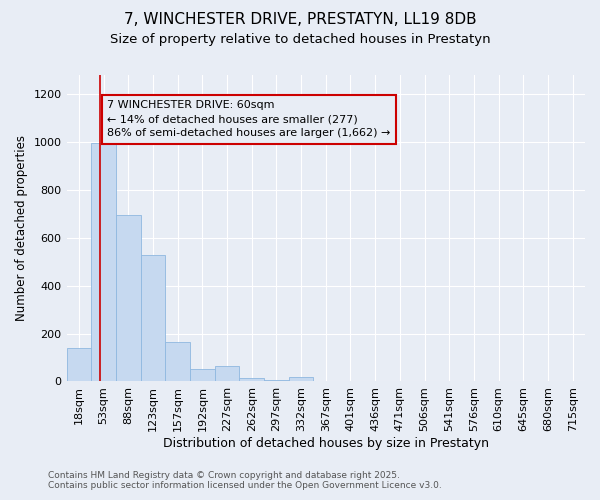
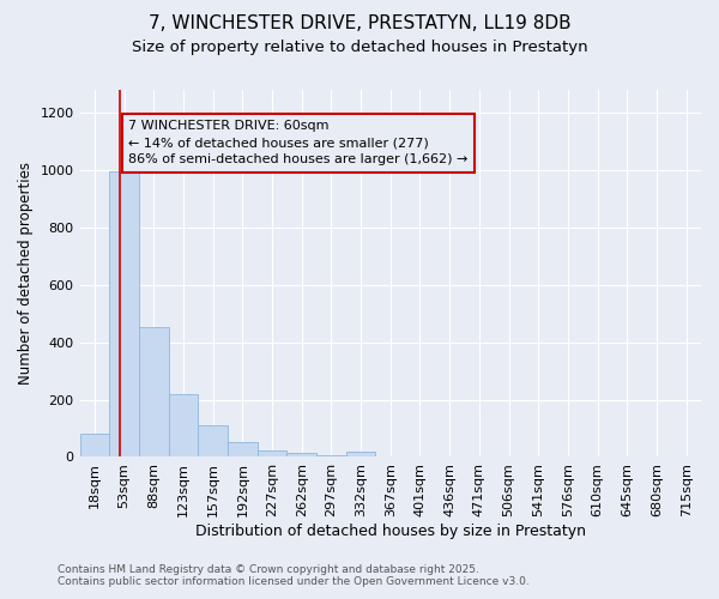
18sqm: 140 -> 80
88sqm: 695 -> 455
123sqm: 530 -> 220
157sqm: 165 -> 110
227sqm: 65 -> 22
